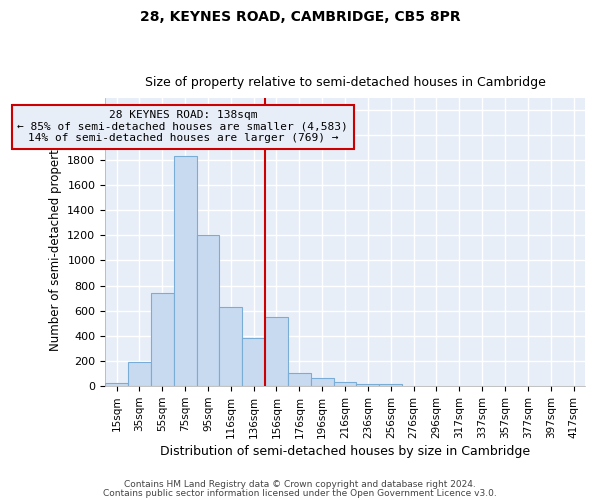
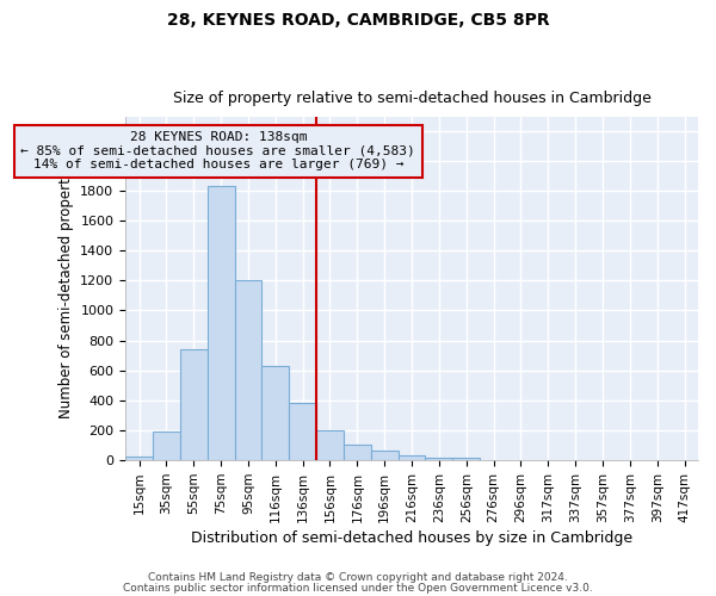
156sqm: 550 -> 200
